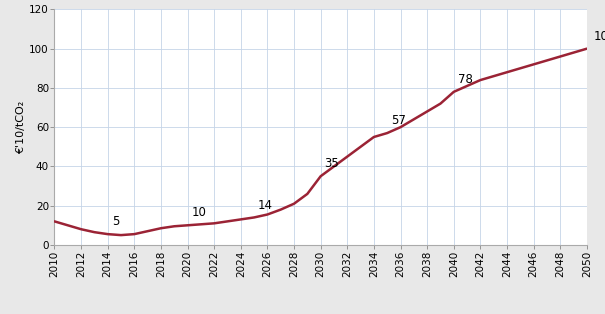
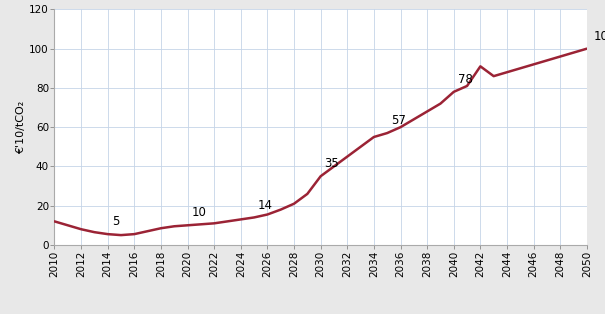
2042: 84 -> 91
